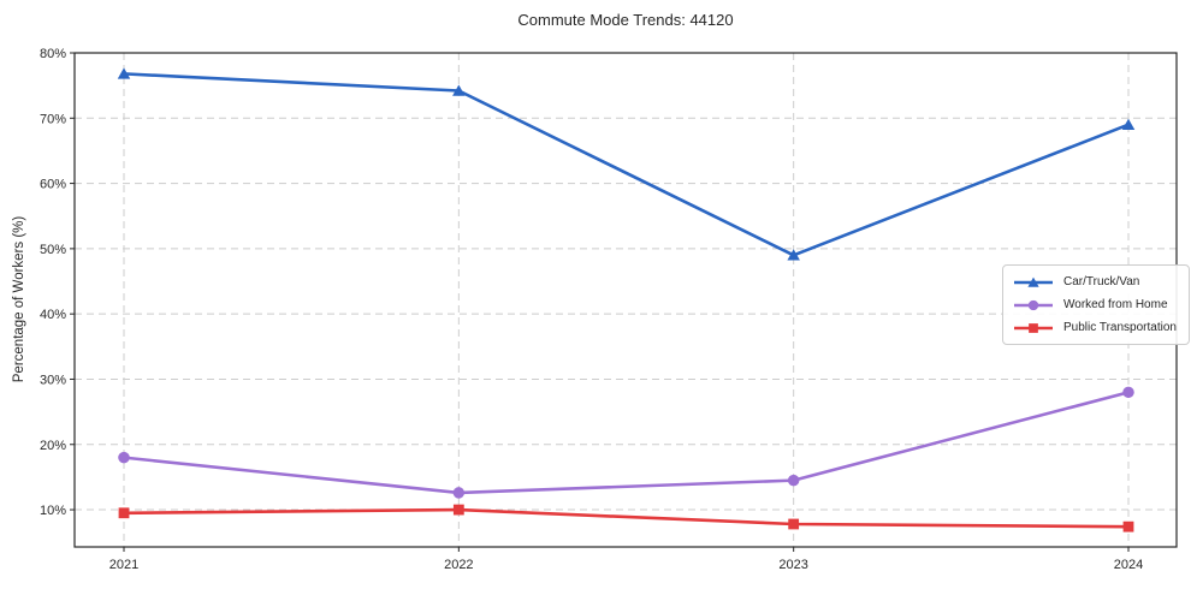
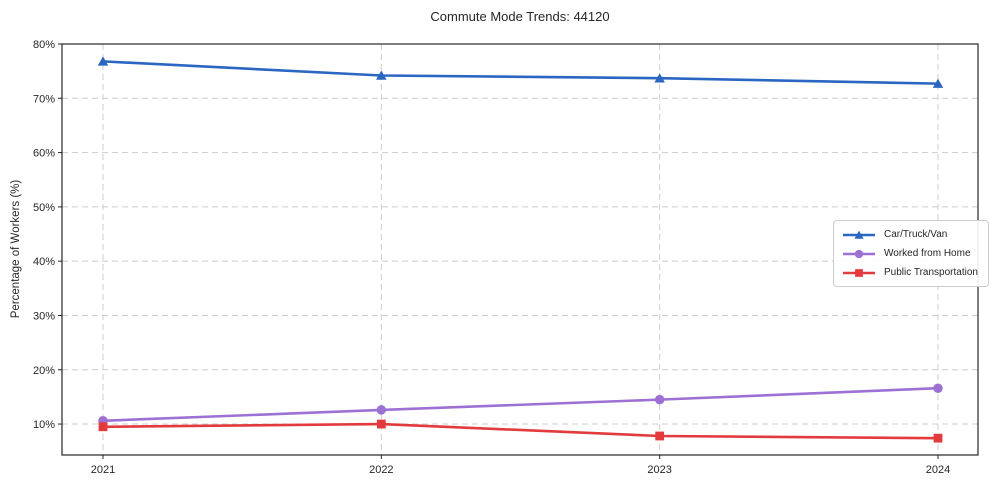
Worked from Home/2021: 18% -> 11%
Car/Truck/Van/2023: 49% -> 74%
Car/Truck/Van/2024: 69% -> 73%
Worked from Home/2024: 28% -> 17%
